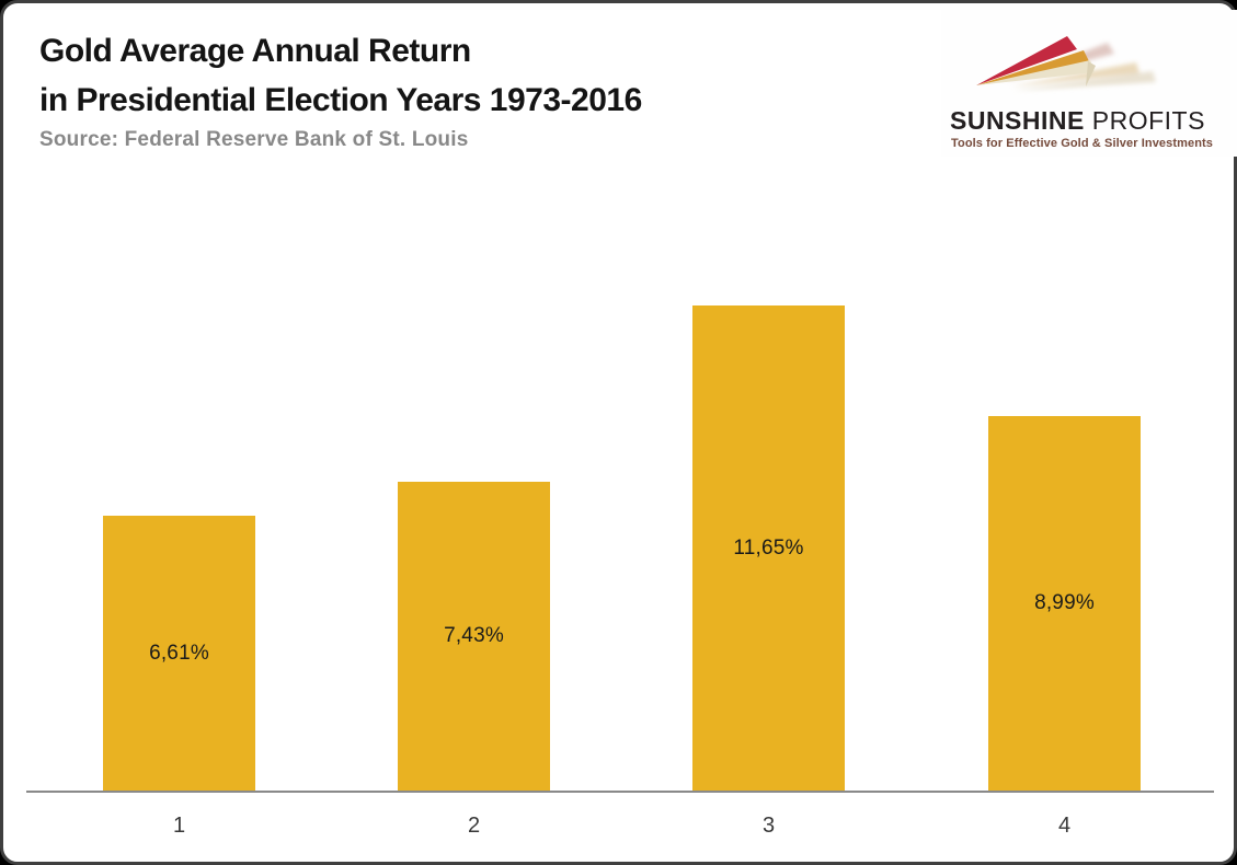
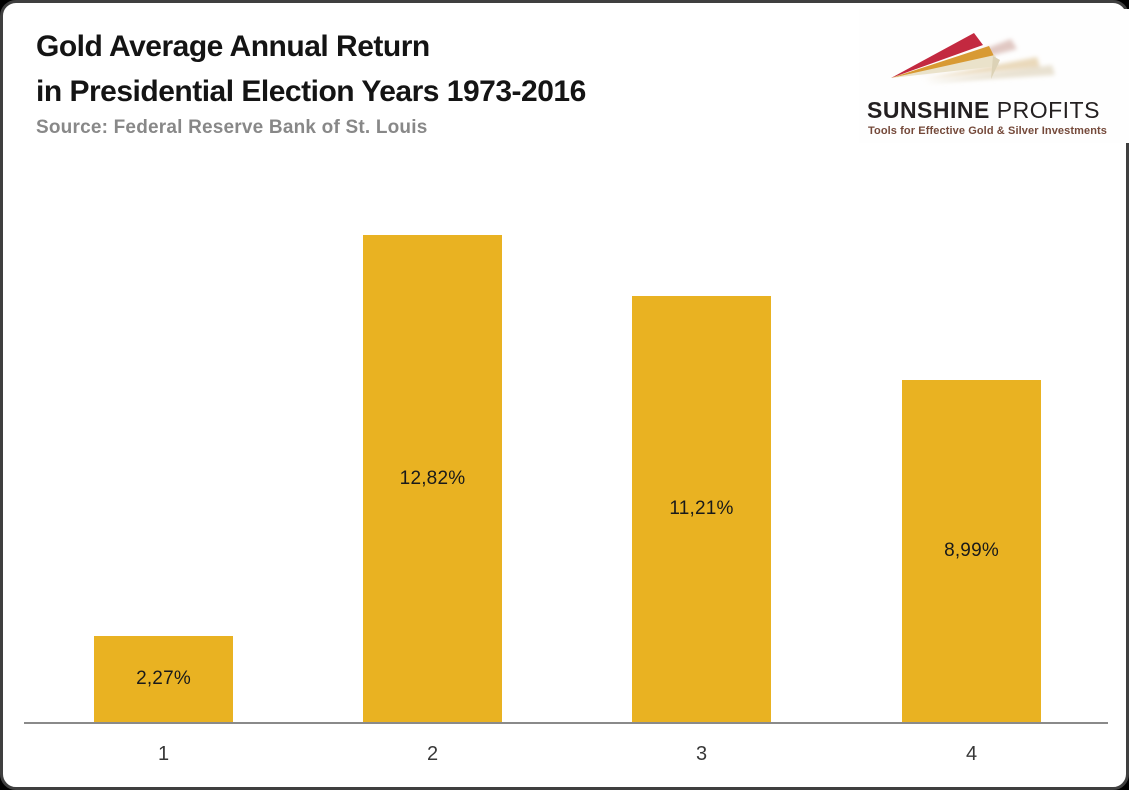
1: 6,61% -> 2,27%
2: 7,43% -> 12,82%
3: 11,65% -> 11,21%
